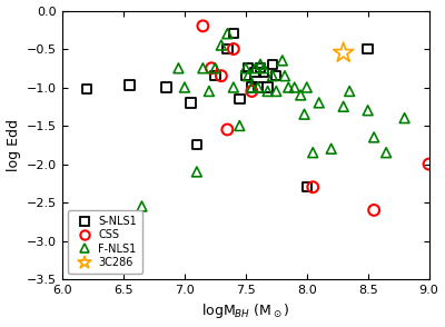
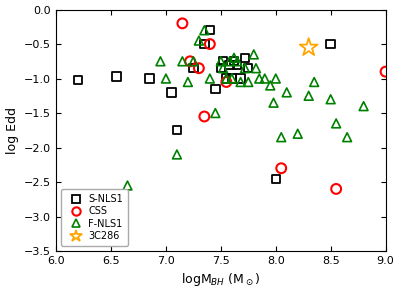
S-NLS1/8.0: -2.30 -> -2.46
CSS/9.0: -2.00 -> -0.90
